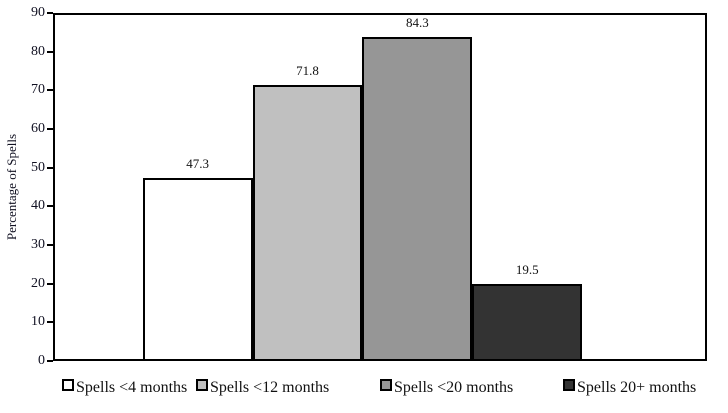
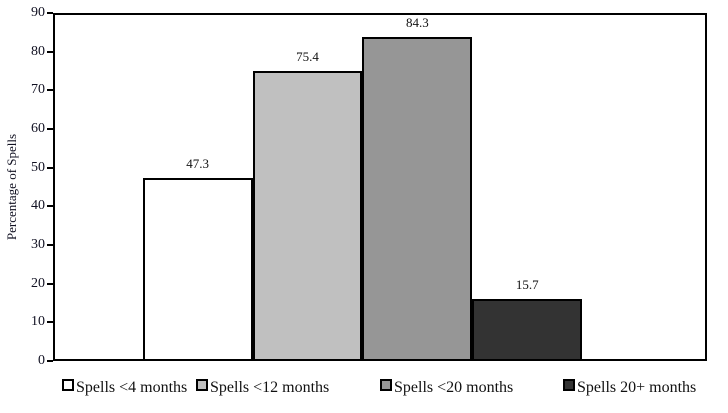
Spells <12 months: 71.8 -> 75.4
Spells 20+ months: 19.5 -> 15.7
